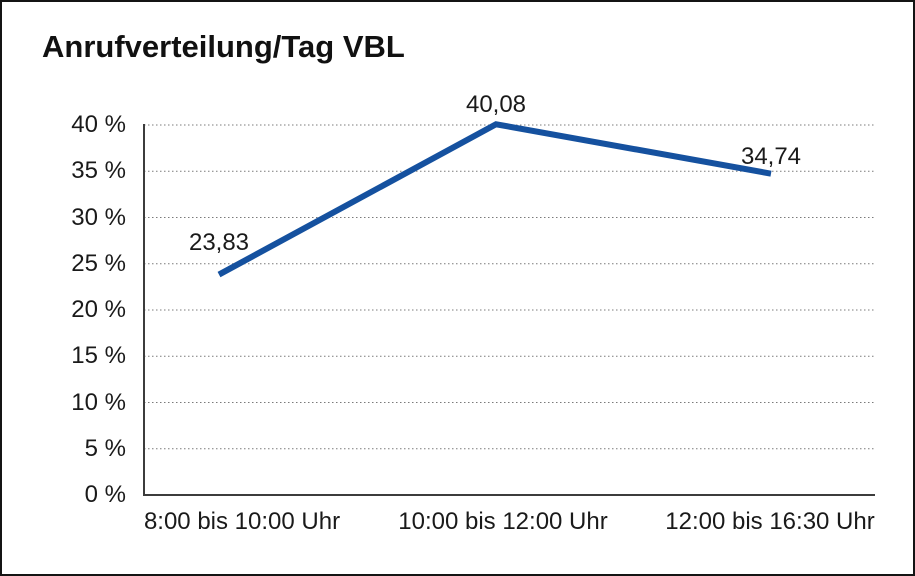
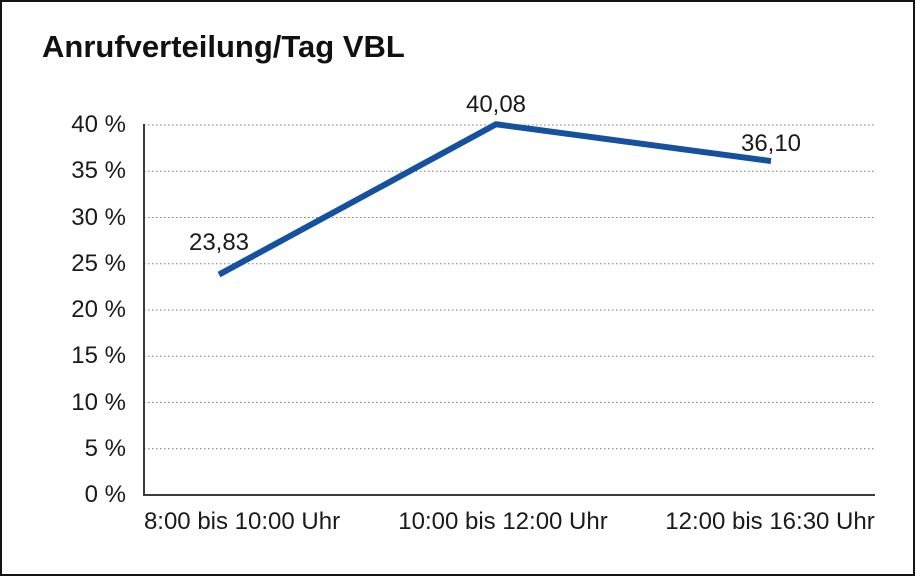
12:00 bis 16:30 Uhr: 34,74 -> 36,10
